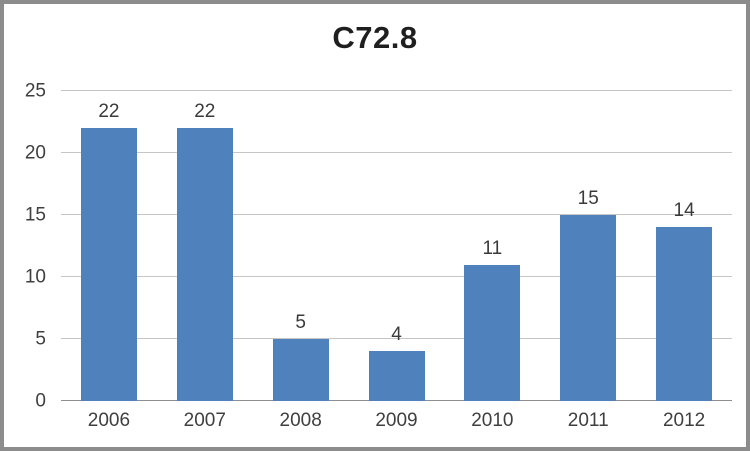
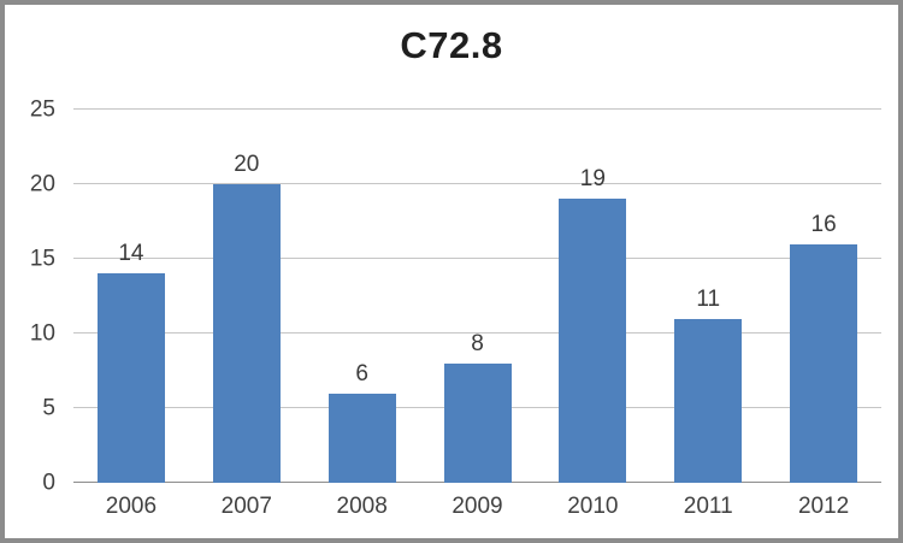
2006: 22 -> 14
2007: 22 -> 20
2008: 5 -> 6
2009: 4 -> 8
2010: 11 -> 19
2011: 15 -> 11
2012: 14 -> 16
